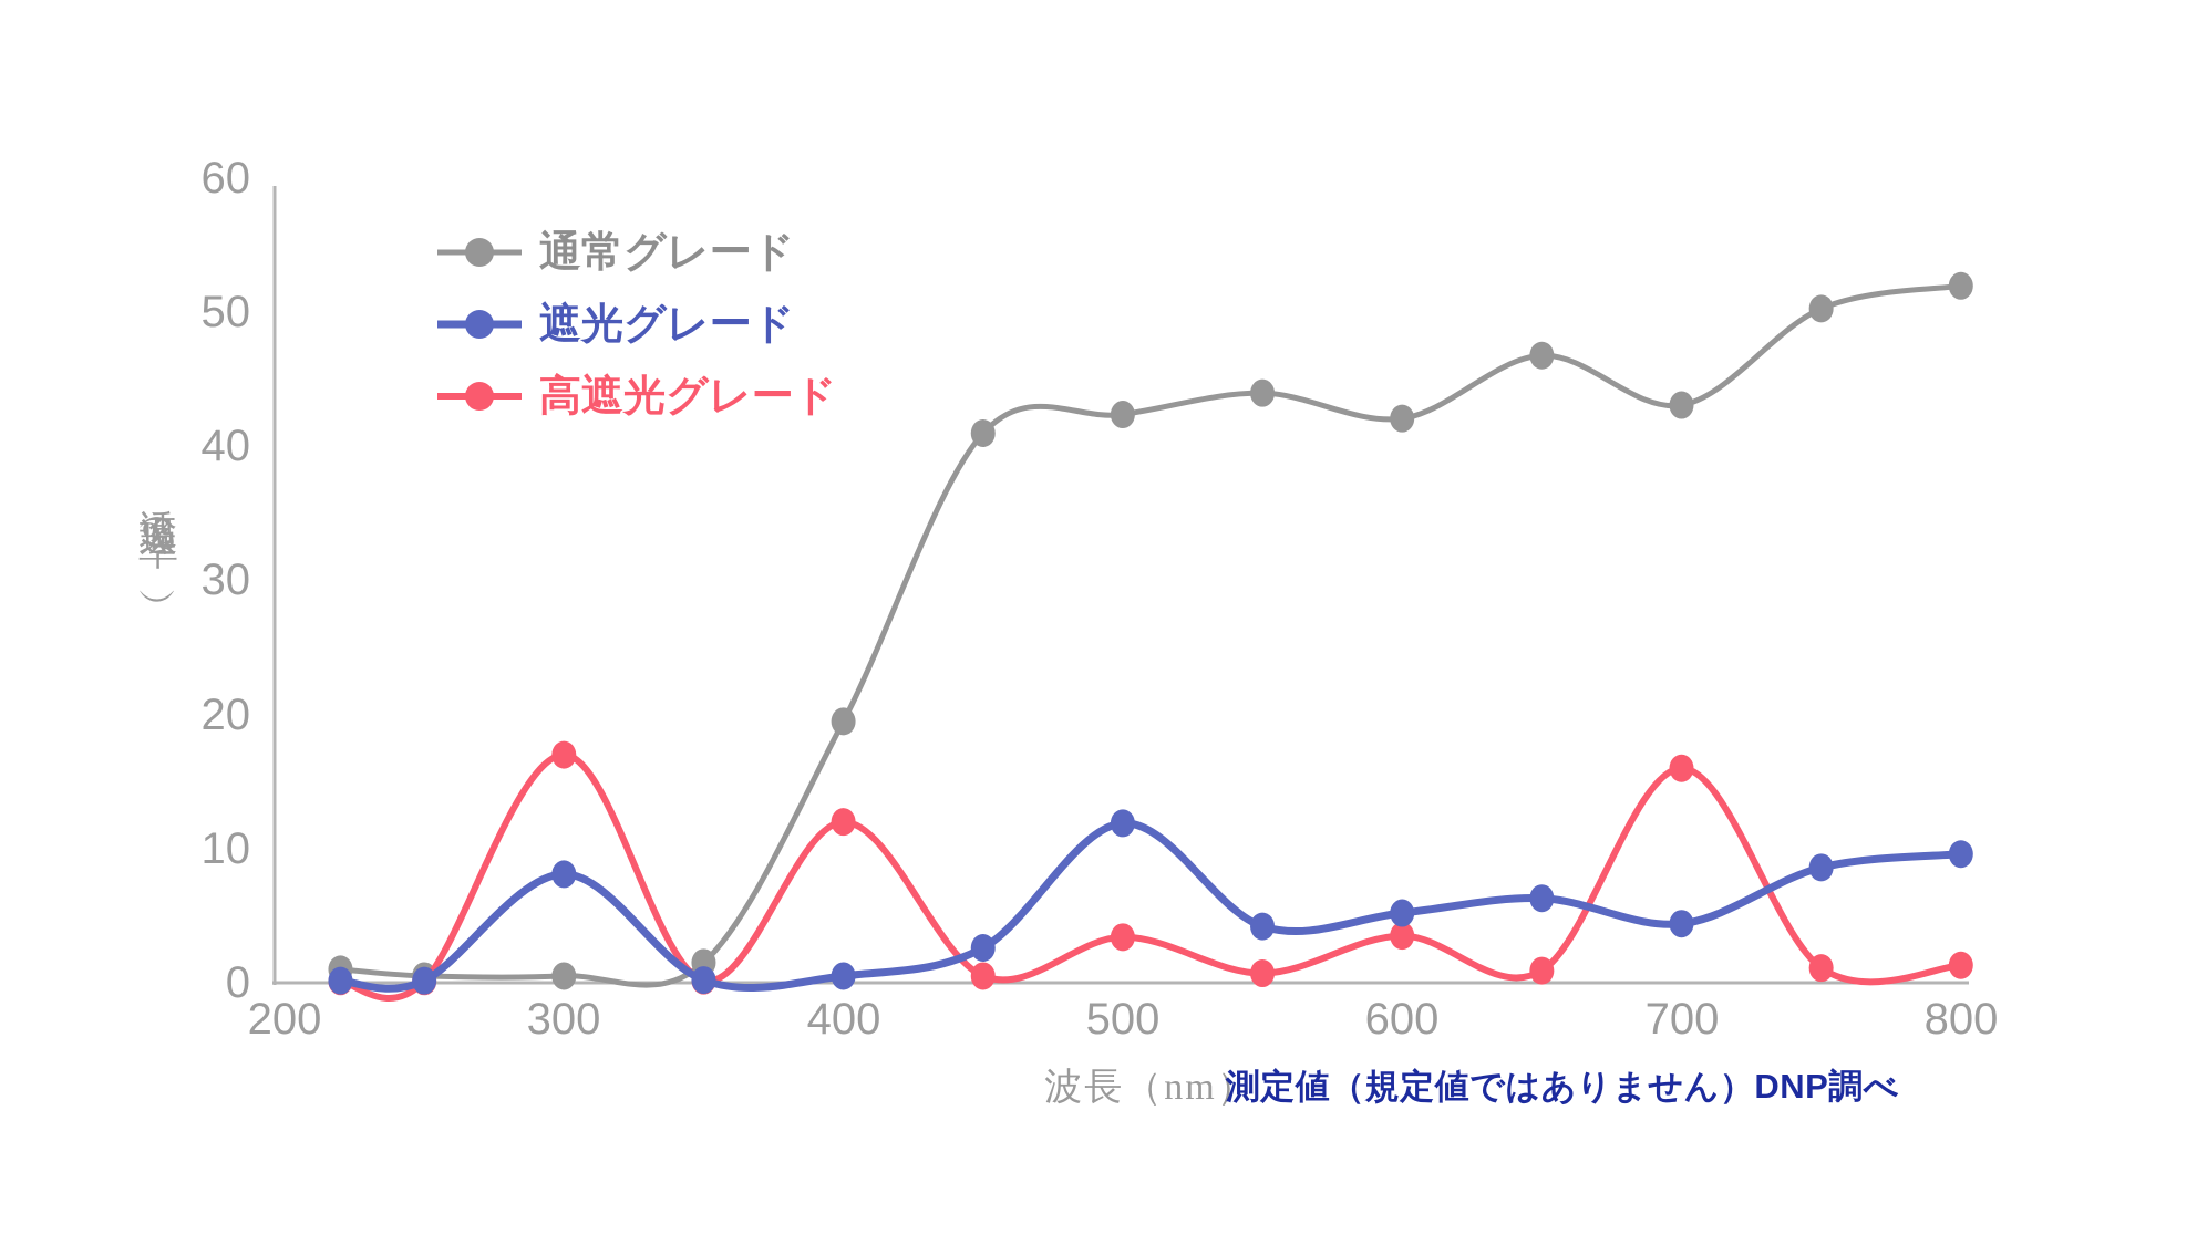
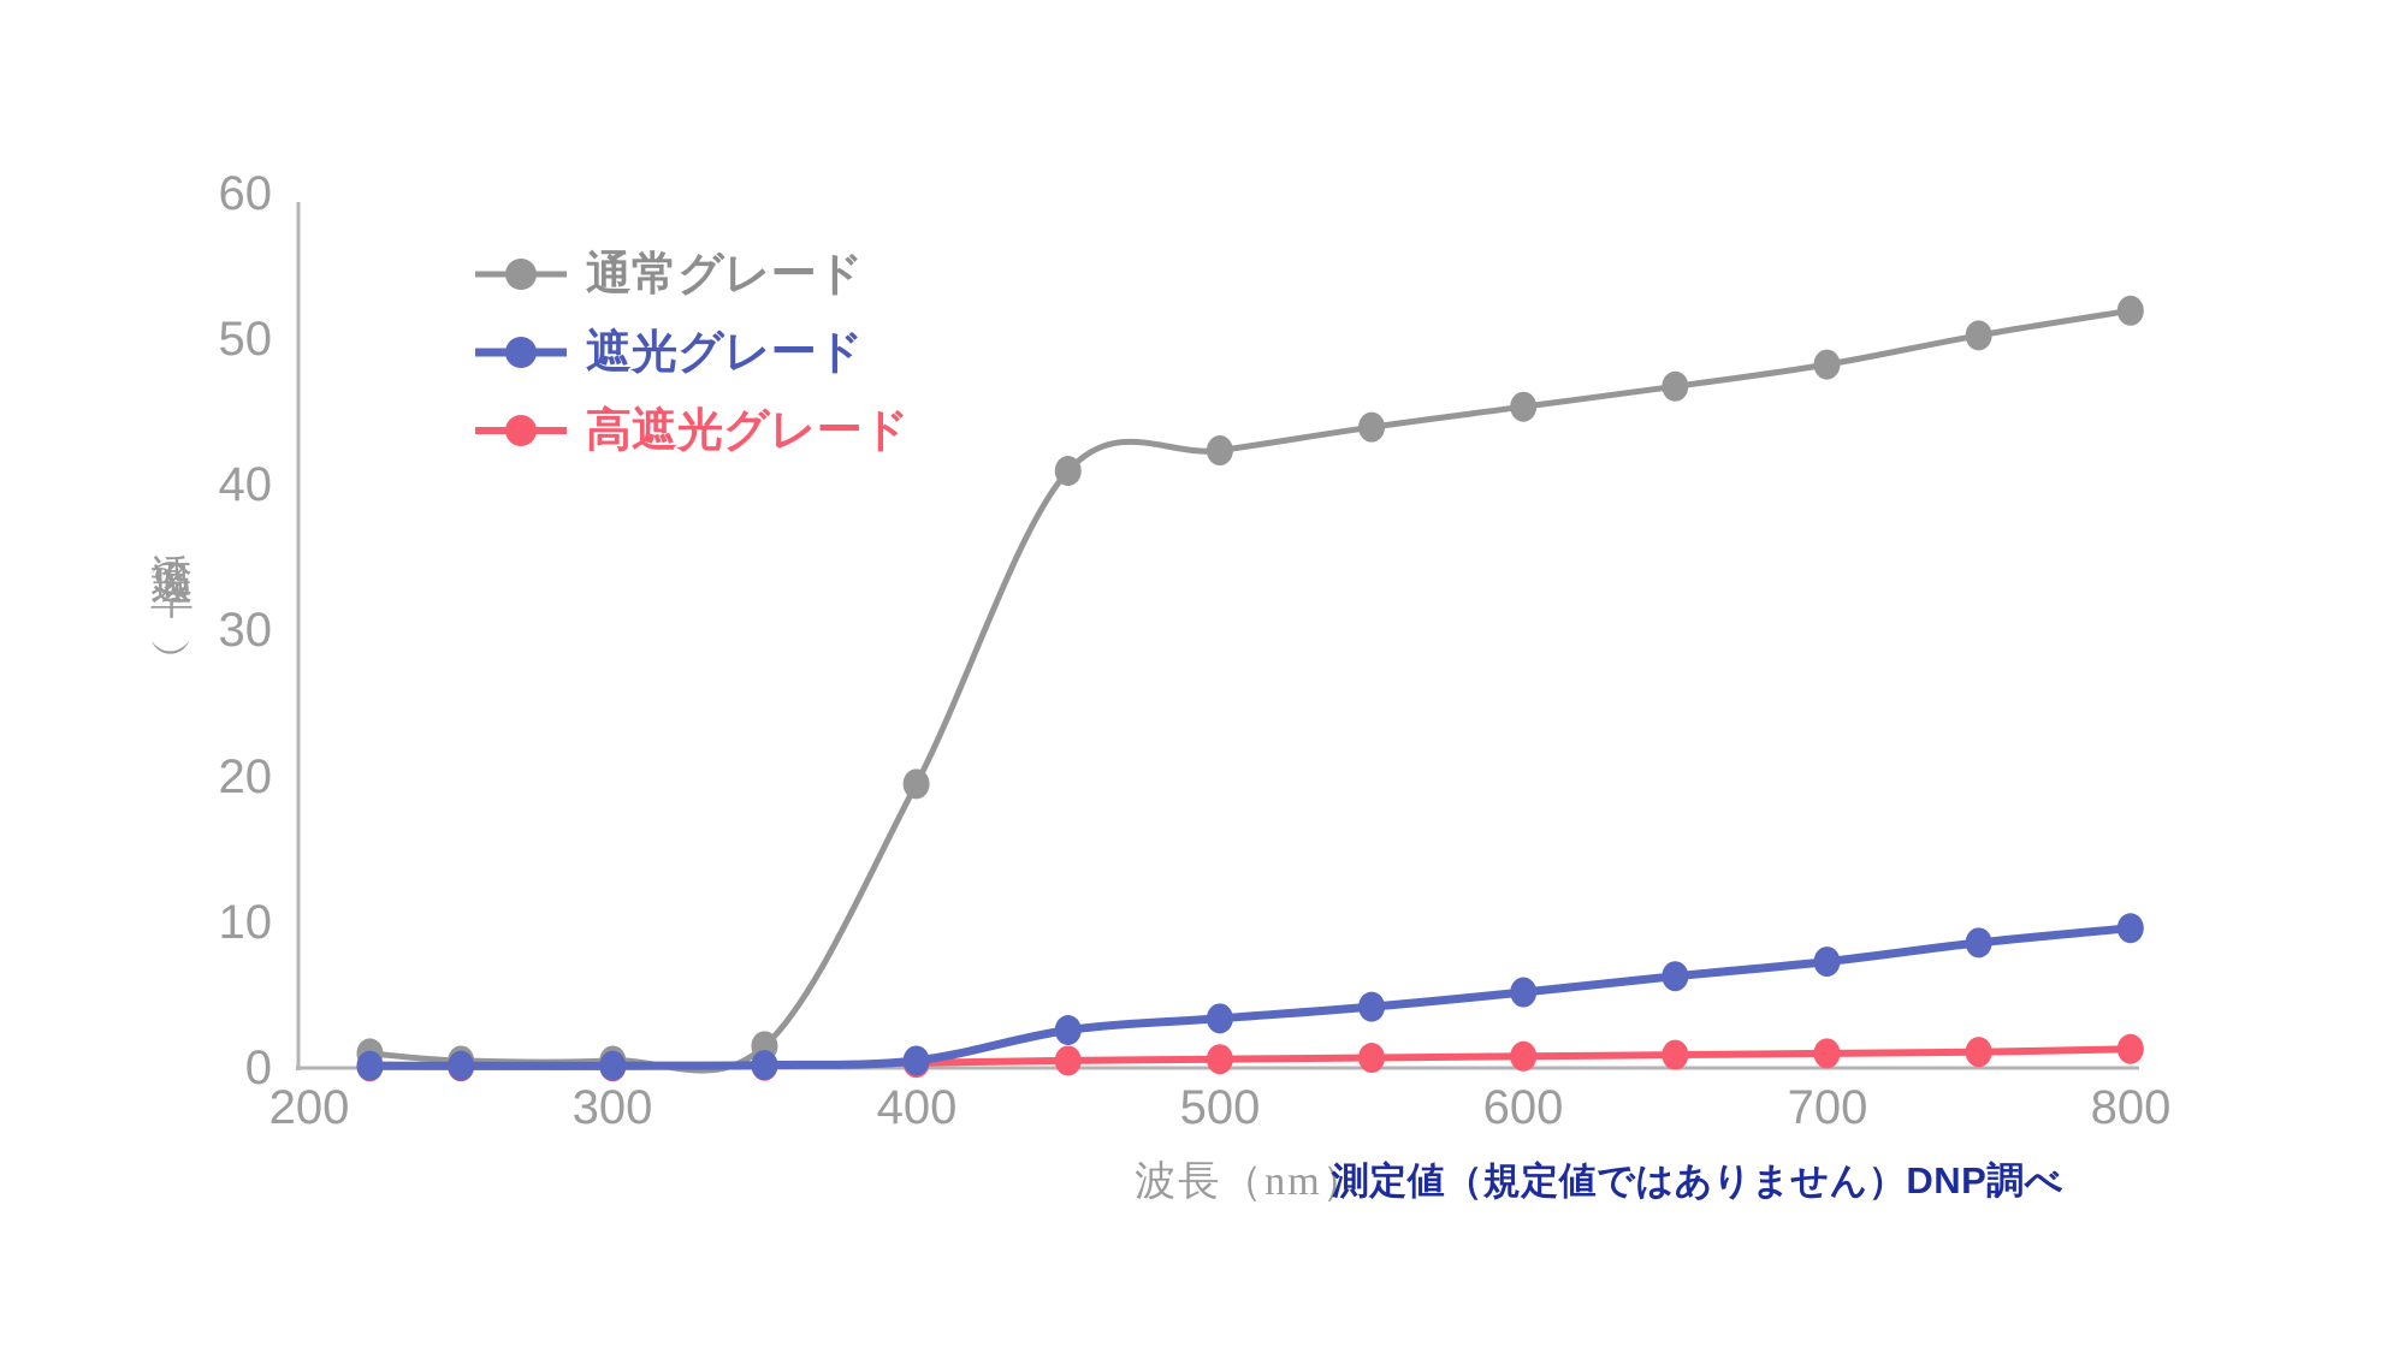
遮光グレード/300: 8.1 -> 0.1
高遮光グレード/300: 17.0 -> 0.1
高遮光グレード/400: 12.0 -> 0.3
遮光グレード/500: 11.9 -> 3.4
高遮光グレード/500: 3.4 -> 0.6
通常グレード/600: 42.1 -> 45.4
高遮光グレード/600: 3.5 -> 0.8
通常グレード/700: 43.1 -> 48.3
遮光グレード/700: 4.4 -> 7.3
高遮光グレード/700: 16.0 -> 1.0
